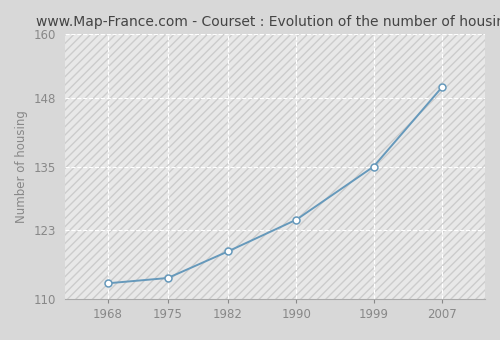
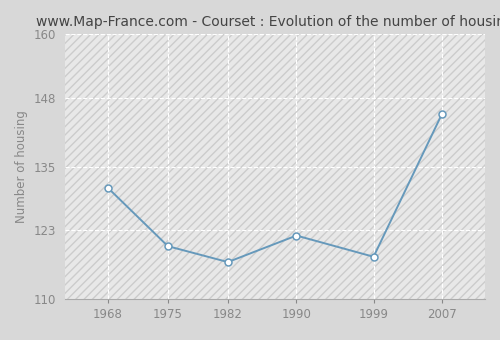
1968: 113 -> 131
1975: 114 -> 120
1982: 119 -> 117
1990: 125 -> 122
1999: 135 -> 118
2007: 150 -> 145
